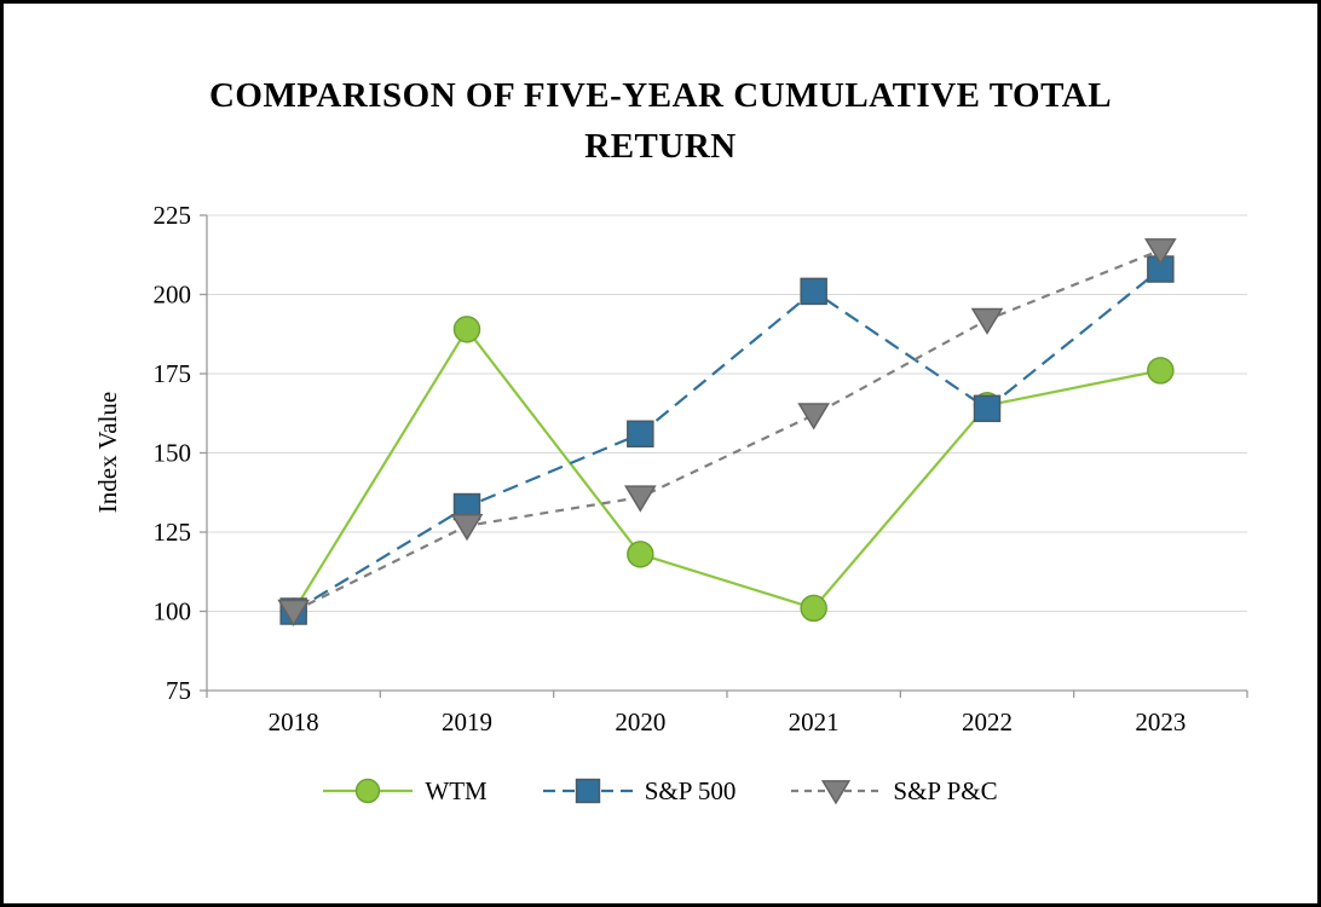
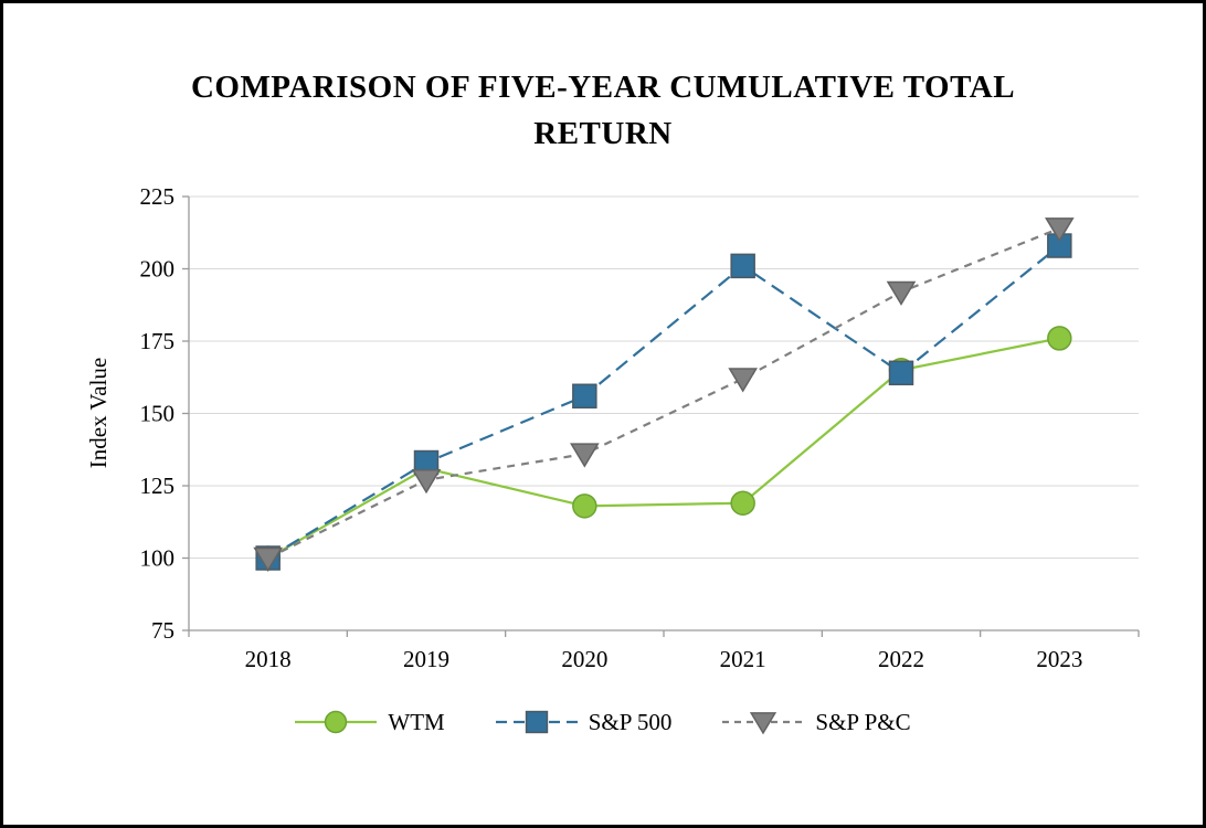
WTM/2019: 189 -> 131
WTM/2021: 101 -> 119
